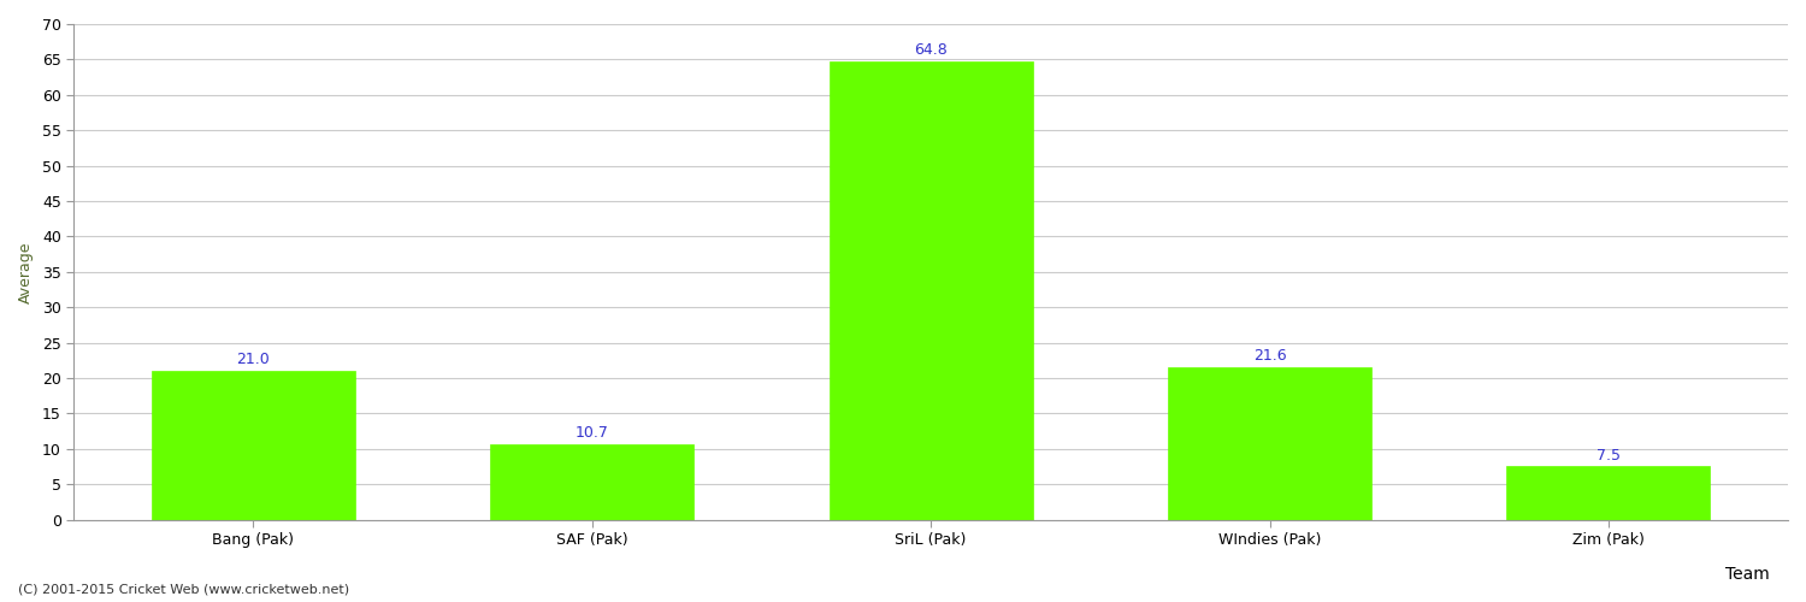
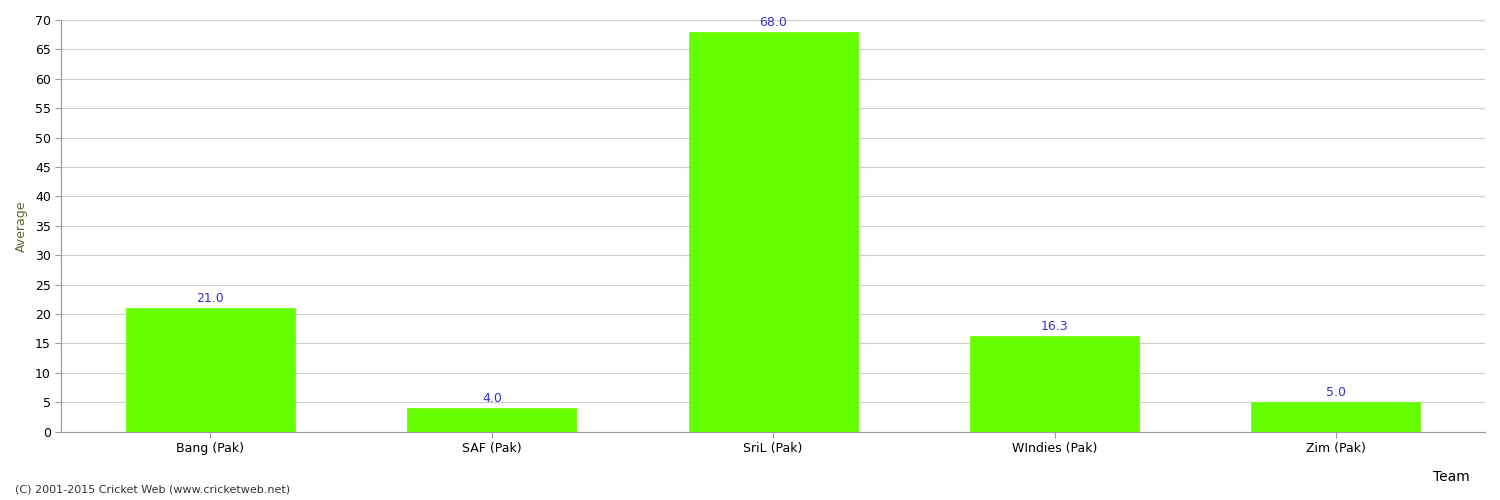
SAF (Pak): 10.7 -> 4.0
SriL (Pak): 64.8 -> 68.0
WIndies (Pak): 21.6 -> 16.3
Zim (Pak): 7.5 -> 5.0
